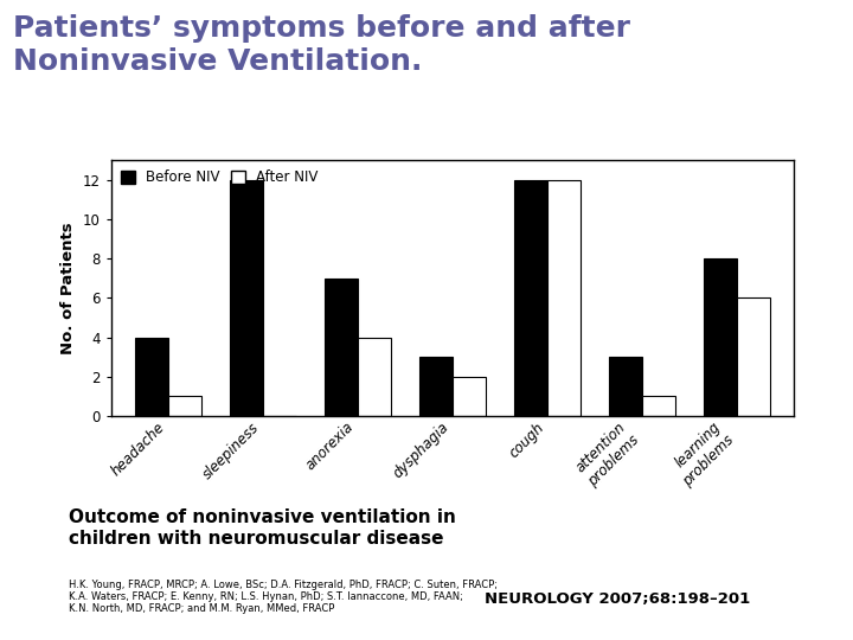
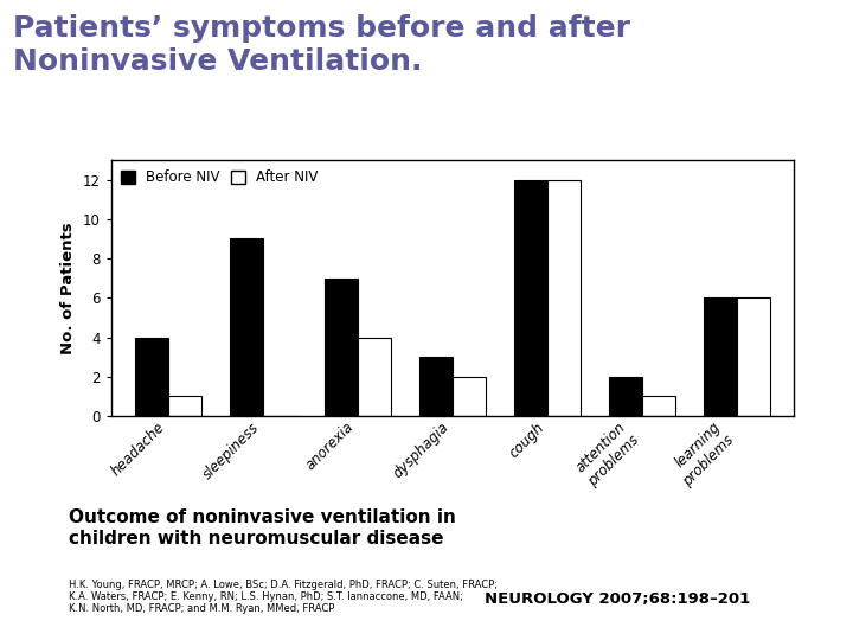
Before NIV/sleepiness: 12 -> 9
Before NIV/attention problems: 3 -> 2
Before NIV/learning problems: 8 -> 6
